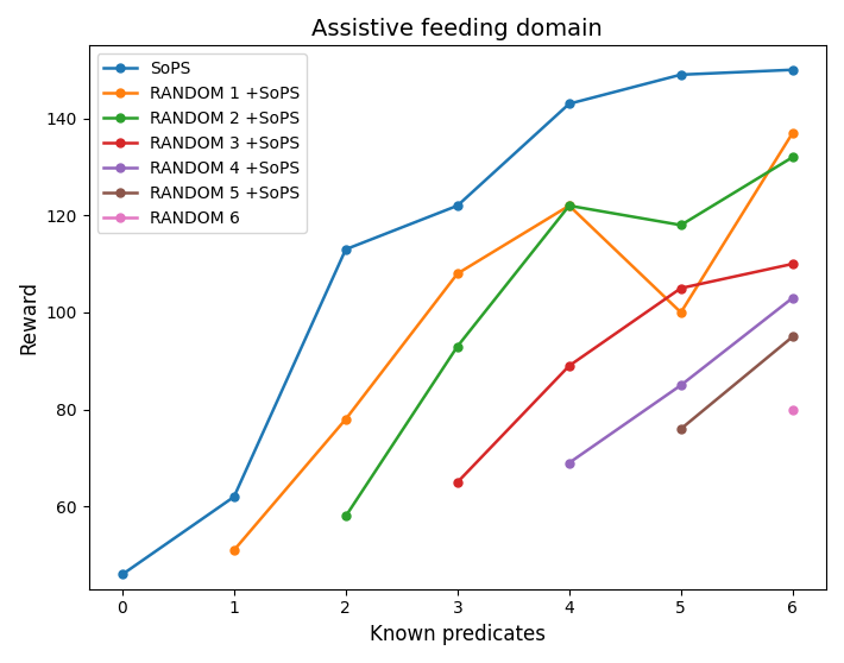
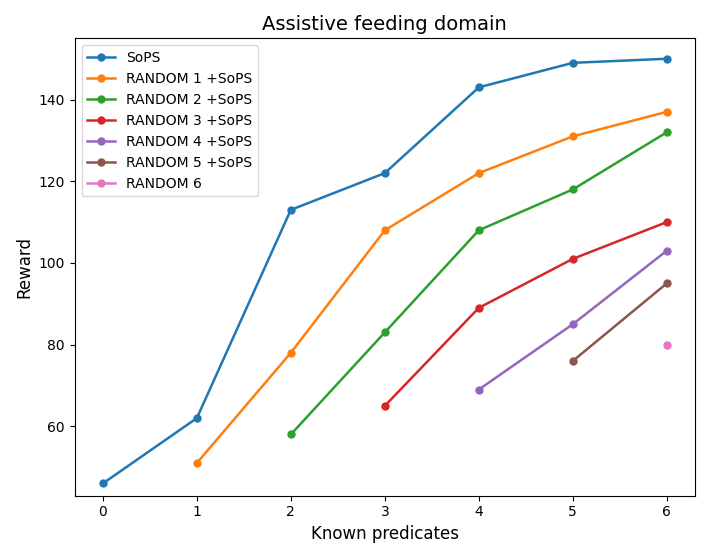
RANDOM 2 +SoPS/3: 93 -> 83
RANDOM 2 +SoPS/4: 122 -> 108
RANDOM 1 +SoPS/5: 100 -> 131
RANDOM 3 +SoPS/5: 105 -> 101
